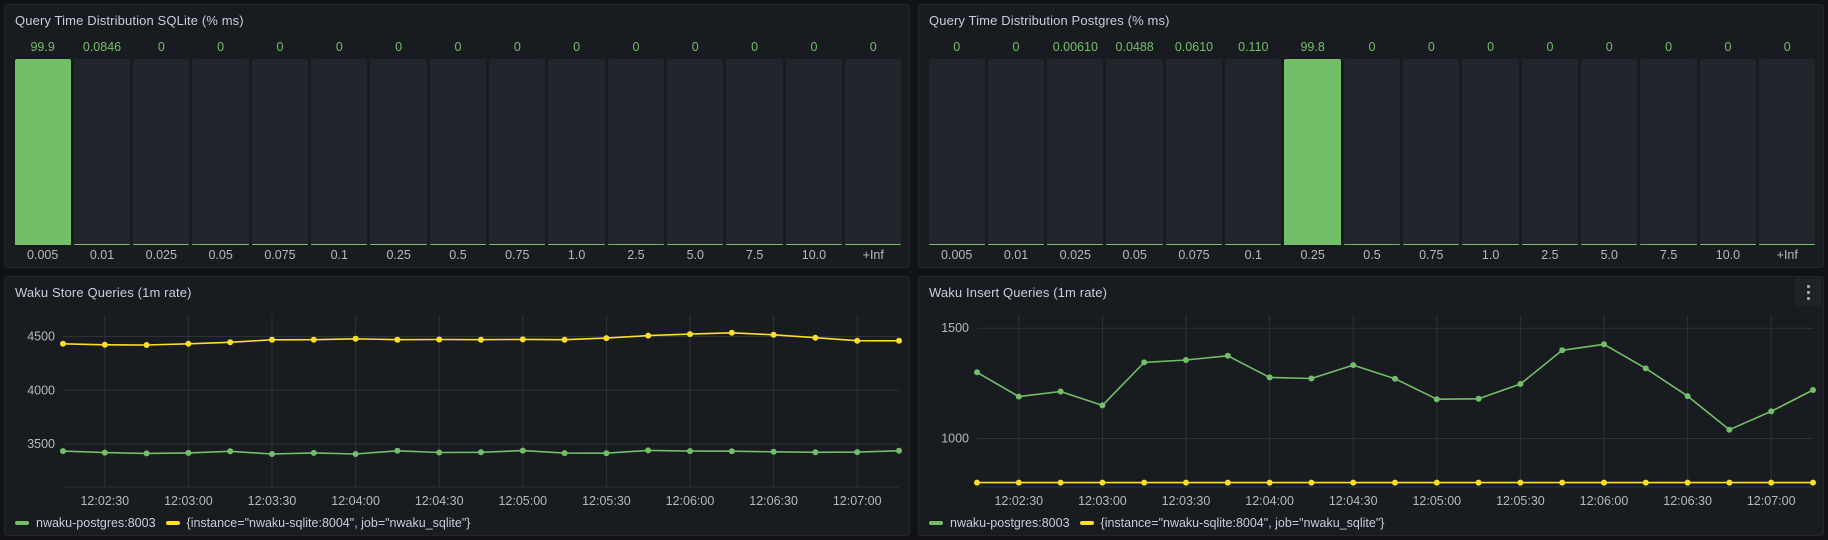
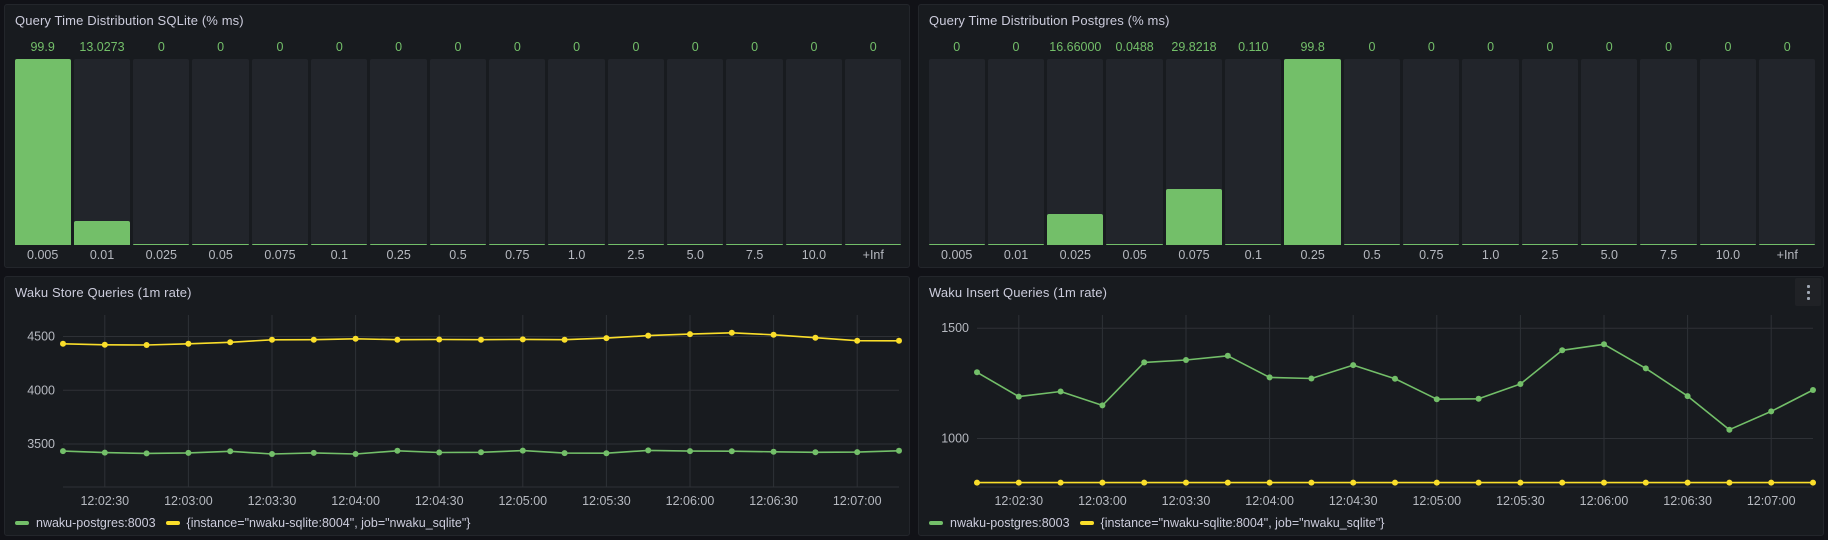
Query Time Distribution SQLite (% ms)/0.01: 0.0846 -> 13.0273
Query Time Distribution Postgres (% ms)/0.025: 0.00610 -> 16.66000
Query Time Distribution Postgres (% ms)/0.075: 0.0610 -> 29.8218
